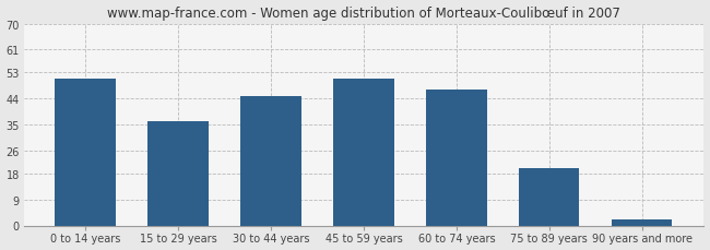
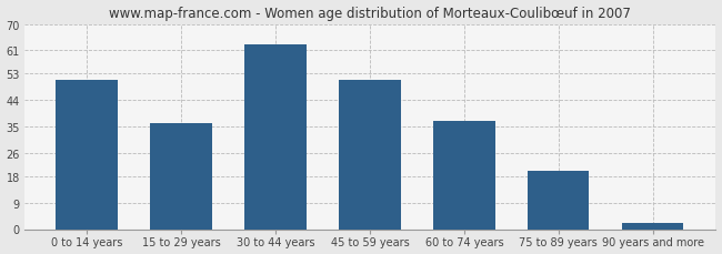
30 to 44 years: 45 -> 63
60 to 74 years: 47 -> 37
